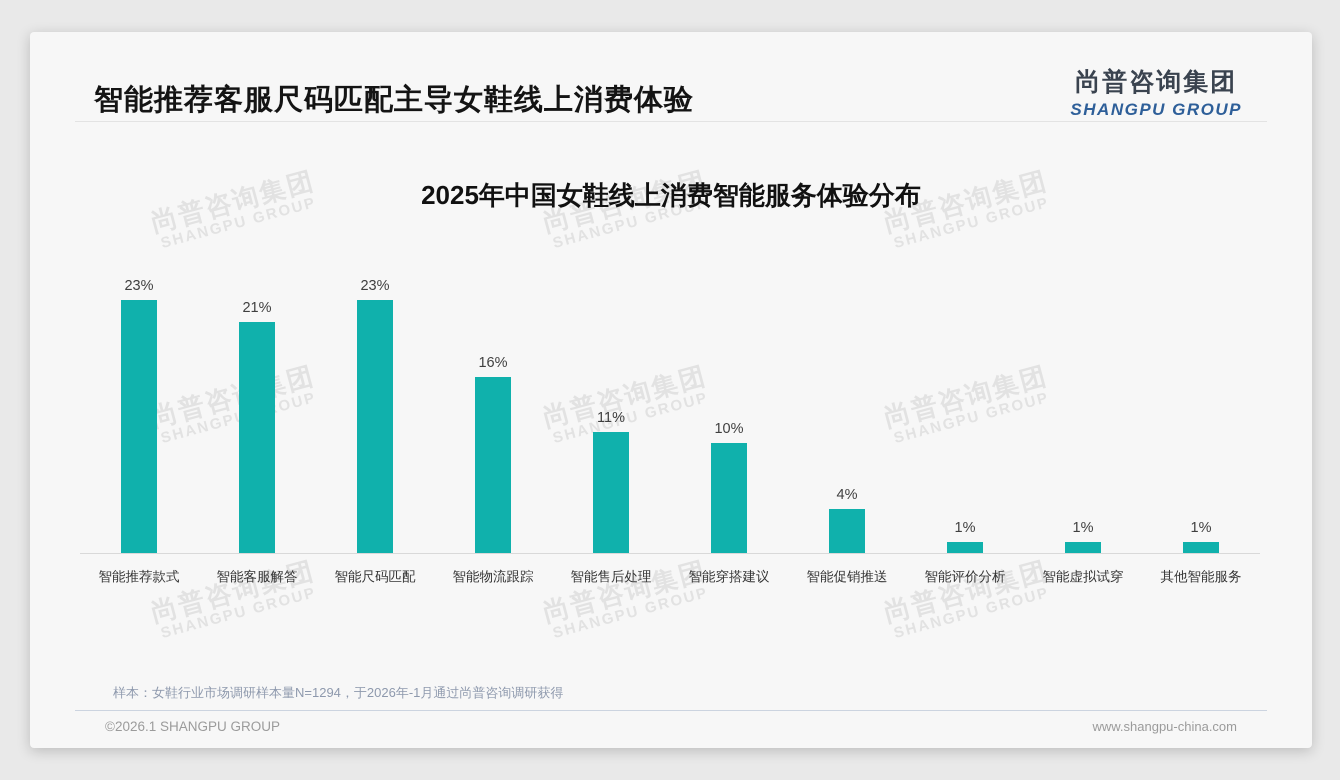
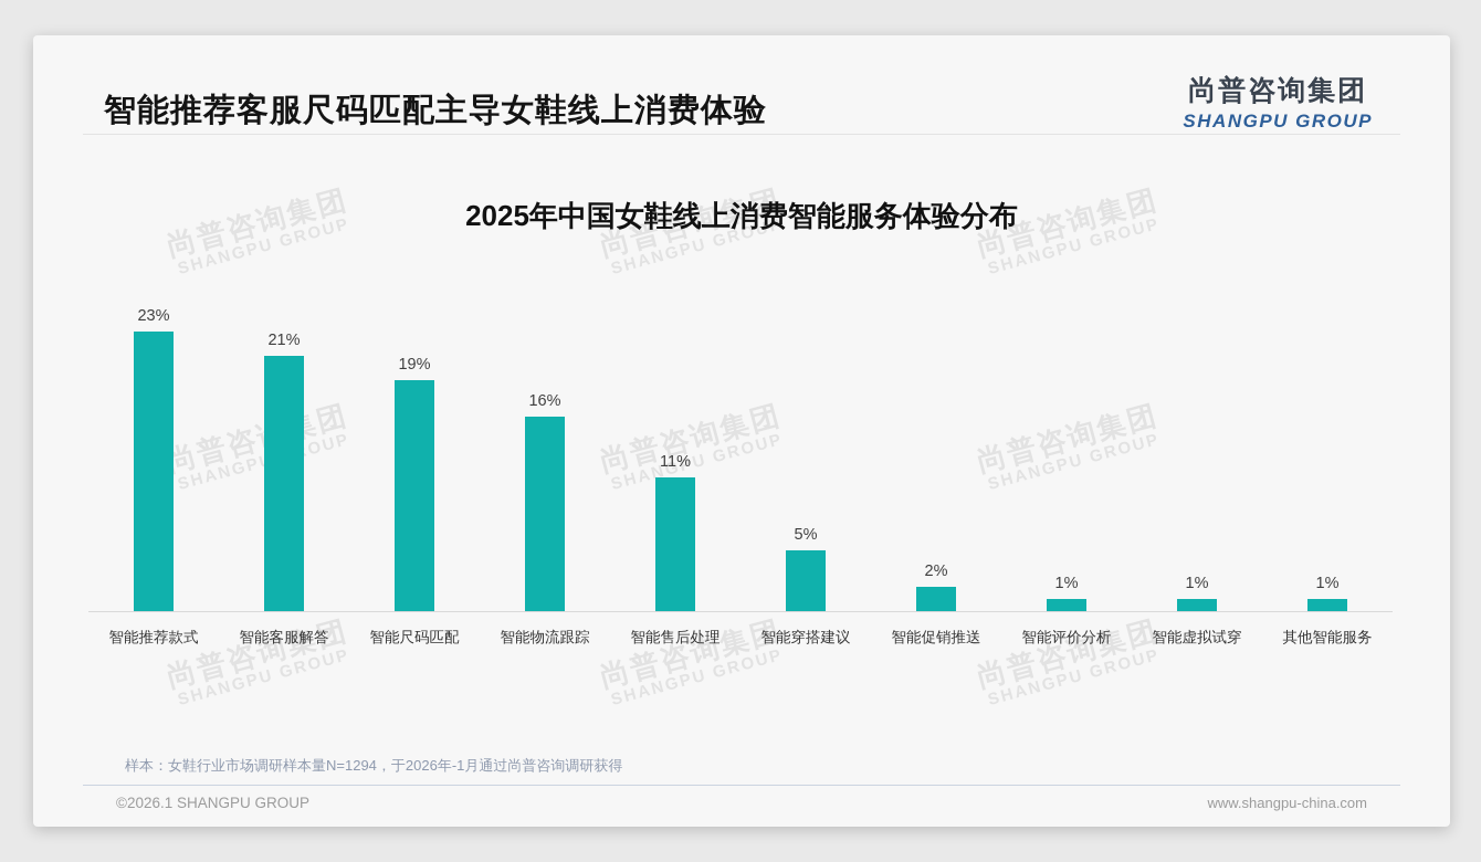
智能尺码匹配: 23% -> 19%
智能穿搭建议: 10% -> 5%
智能促销推送: 4% -> 2%
